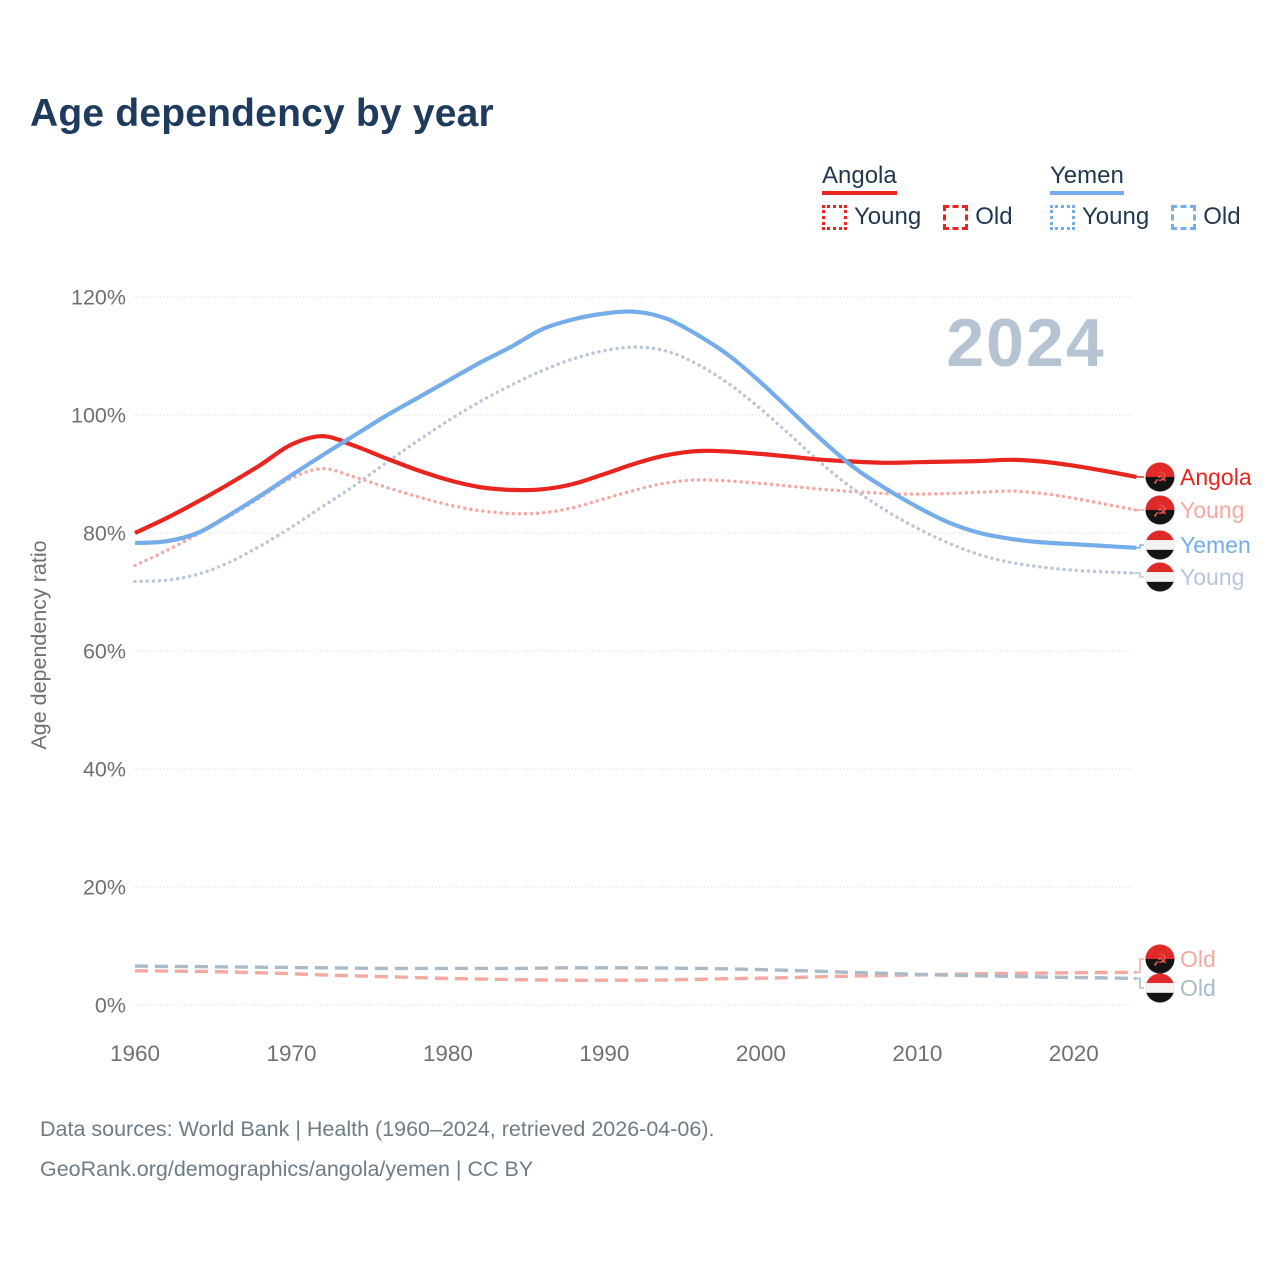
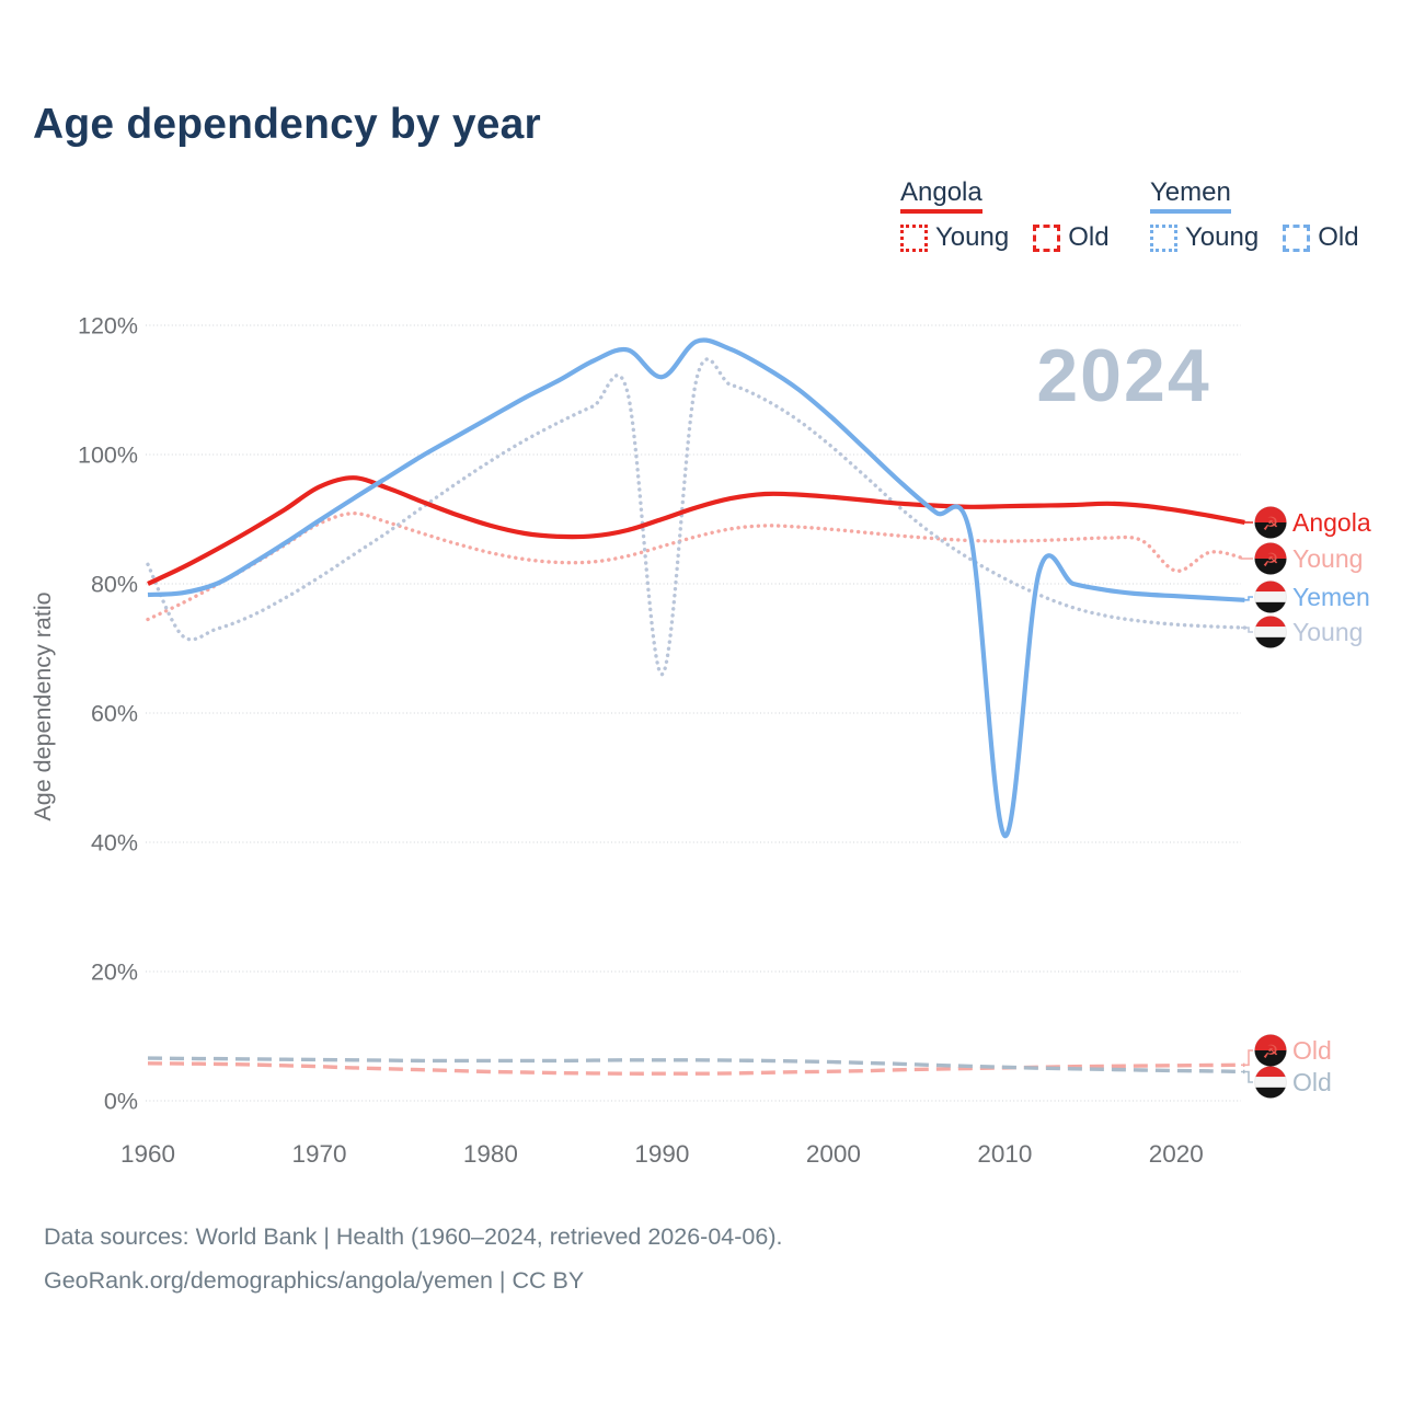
Yemen Young/1960: 72% -> 83%
Yemen/1990: 117% -> 112%
Yemen Young/1990: 111% -> 66%
Yemen/2010: 84% -> 41%
Angola Young/2020: 86% -> 82%
